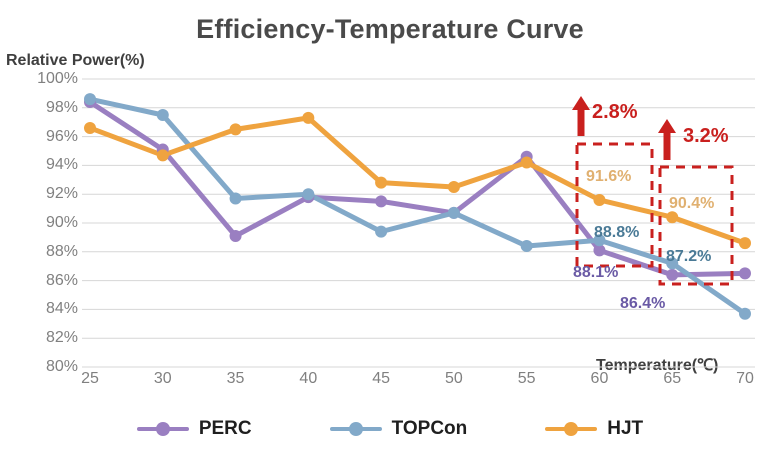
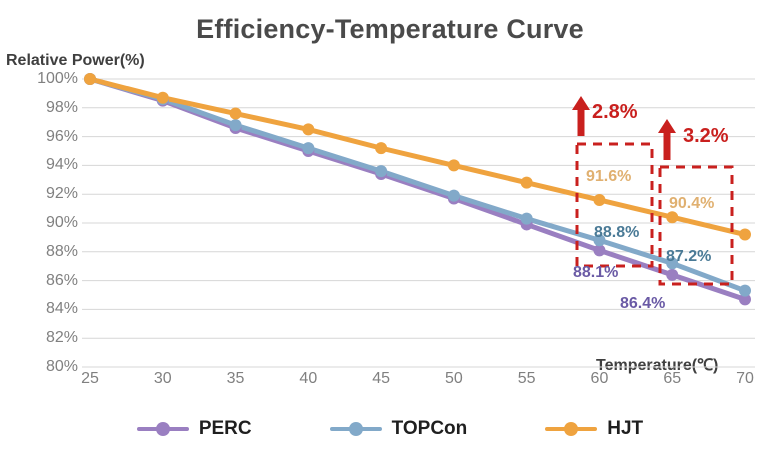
PERC/25: 98.4% -> 100.0%
TOPCon/25: 98.6% -> 100.0%
HJT/25: 96.6% -> 100.0%
PERC/30: 95.1% -> 98.5%
TOPCon/30: 97.5% -> 98.6%
HJT/30: 94.7% -> 98.7%
PERC/35: 89.1% -> 96.6%
TOPCon/35: 91.7% -> 96.8%
HJT/35: 96.5% -> 97.6%
PERC/40: 91.8% -> 95.0%
TOPCon/40: 92.0% -> 95.2%
HJT/40: 97.3% -> 96.5%
PERC/45: 91.5% -> 93.4%
TOPCon/45: 89.4% -> 93.6%
HJT/45: 92.8% -> 95.2%
PERC/50: 90.7% -> 91.7%
TOPCon/50: 90.7% -> 91.9%
HJT/50: 92.5% -> 94.0%
PERC/55: 94.6% -> 89.9%
TOPCon/55: 88.4% -> 90.3%
HJT/55: 94.2% -> 92.8%
PERC/70: 86.5% -> 84.7%
TOPCon/70: 83.7% -> 85.3%
HJT/70: 88.6% -> 89.2%
